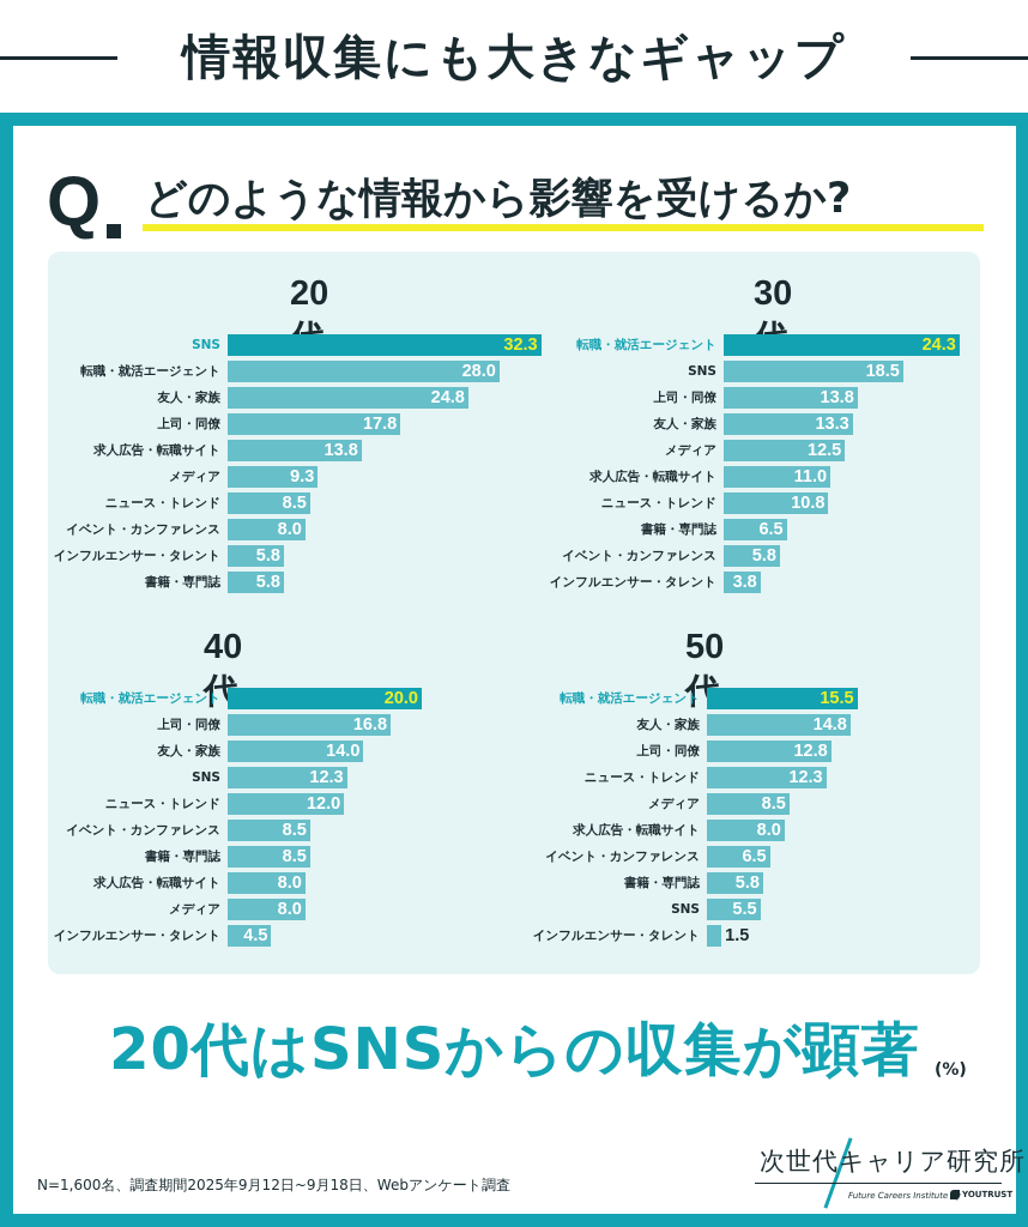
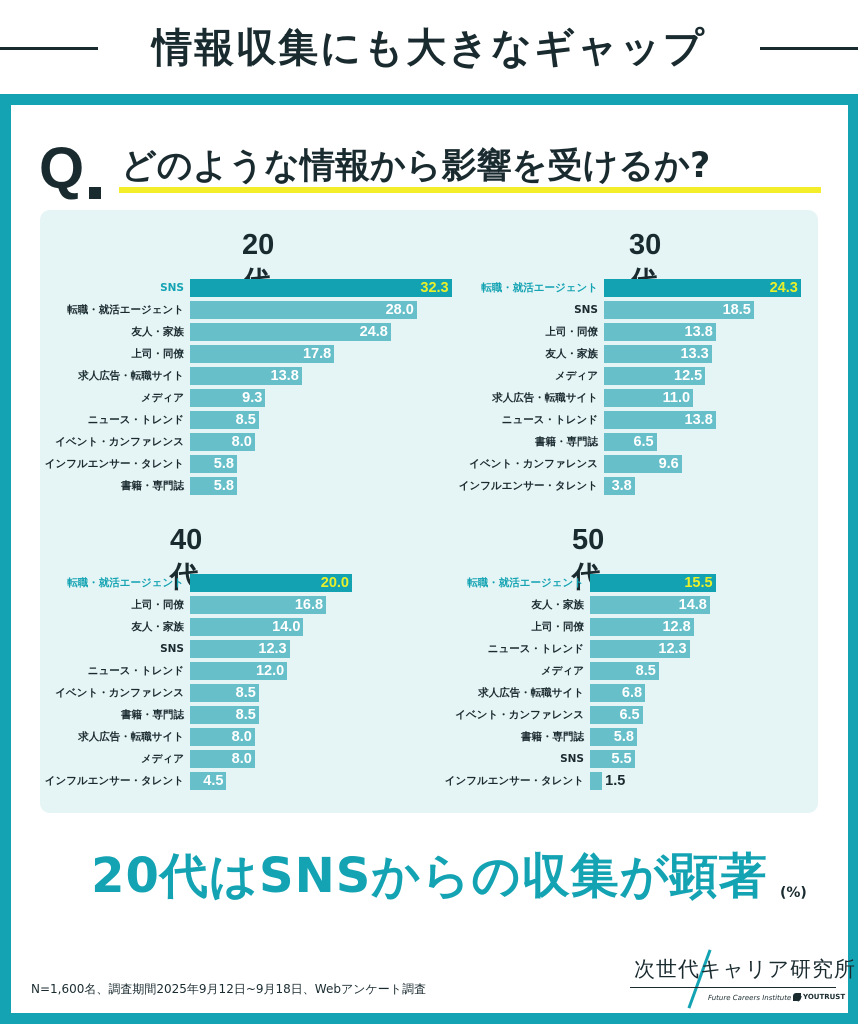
30代/ニュース・トレンド: 10.8 -> 13.8
30代/イベント・カンファレンス: 5.8 -> 9.6
50代/求人広告・転職サイト: 8.0 -> 6.8
